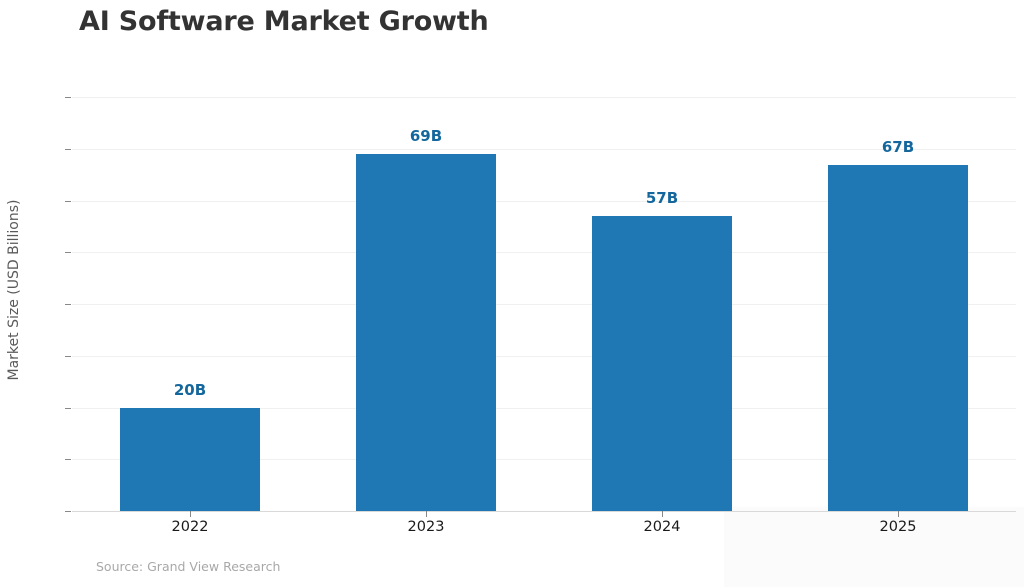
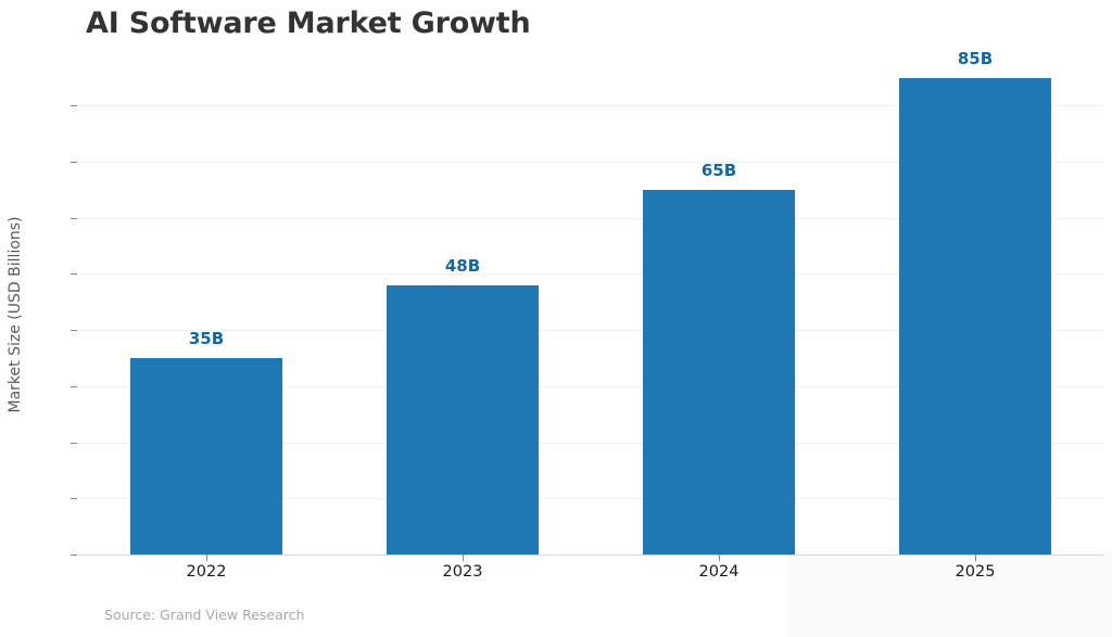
2022: 20B -> 35B
2023: 69B -> 48B
2024: 57B -> 65B
2025: 67B -> 85B
